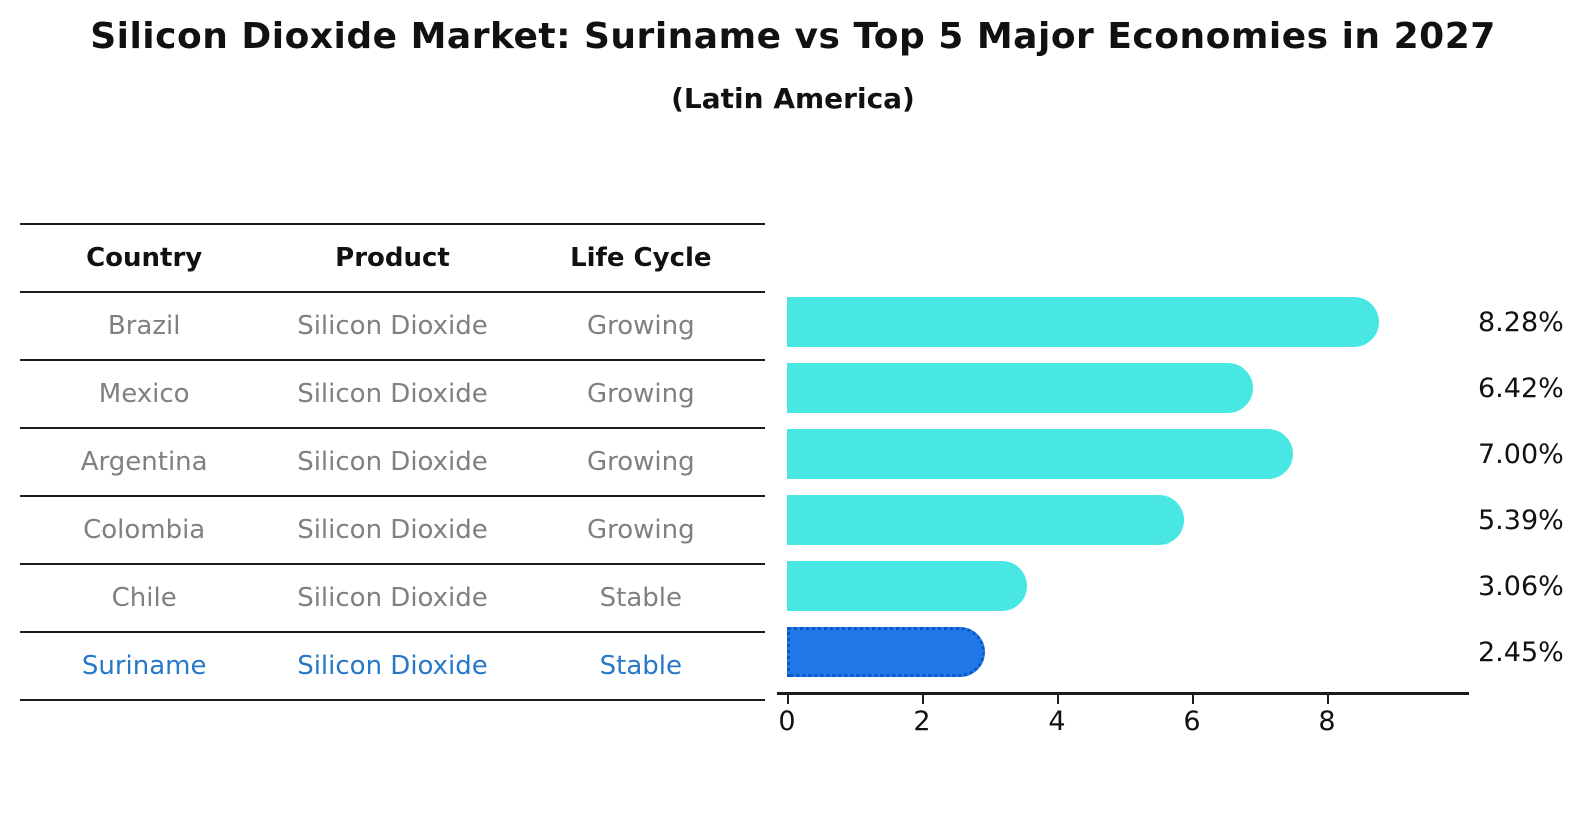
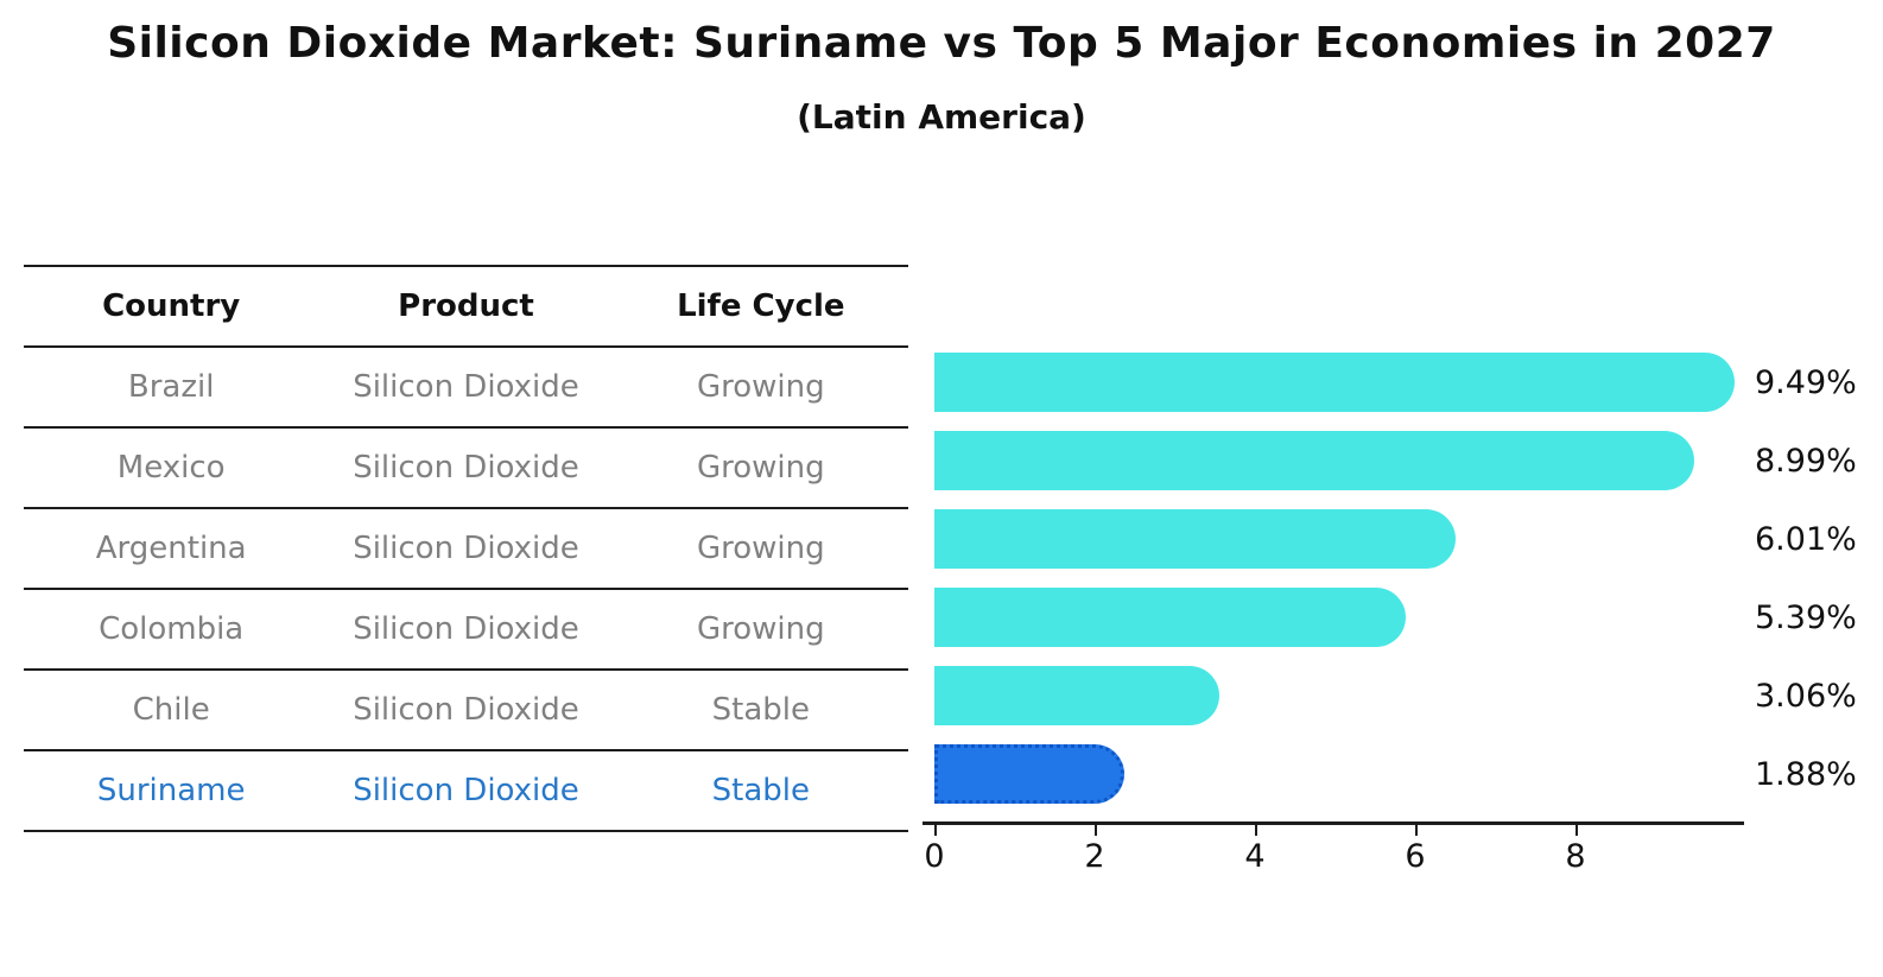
Brazil: 8.28% -> 9.49%
Mexico: 6.42% -> 8.99%
Argentina: 7.00% -> 6.01%
Suriname: 2.45% -> 1.88%
